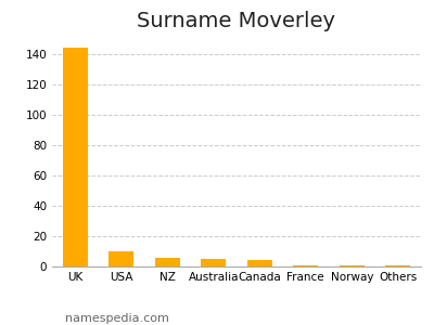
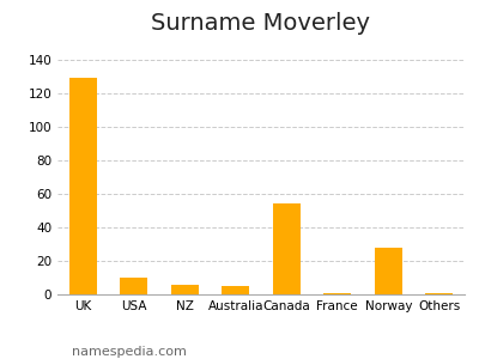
UK: 144 -> 129
Canada: 4 -> 54
Norway: 1 -> 28
